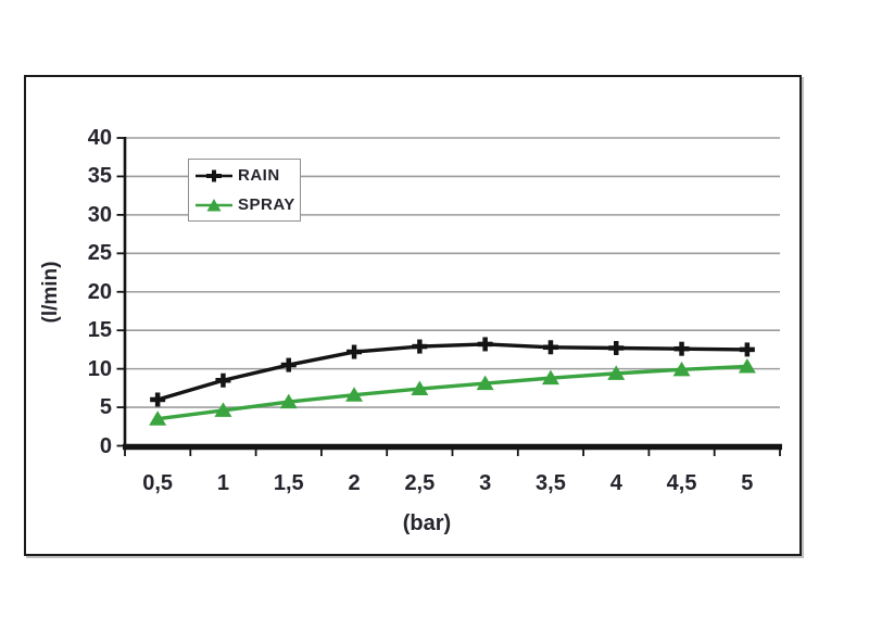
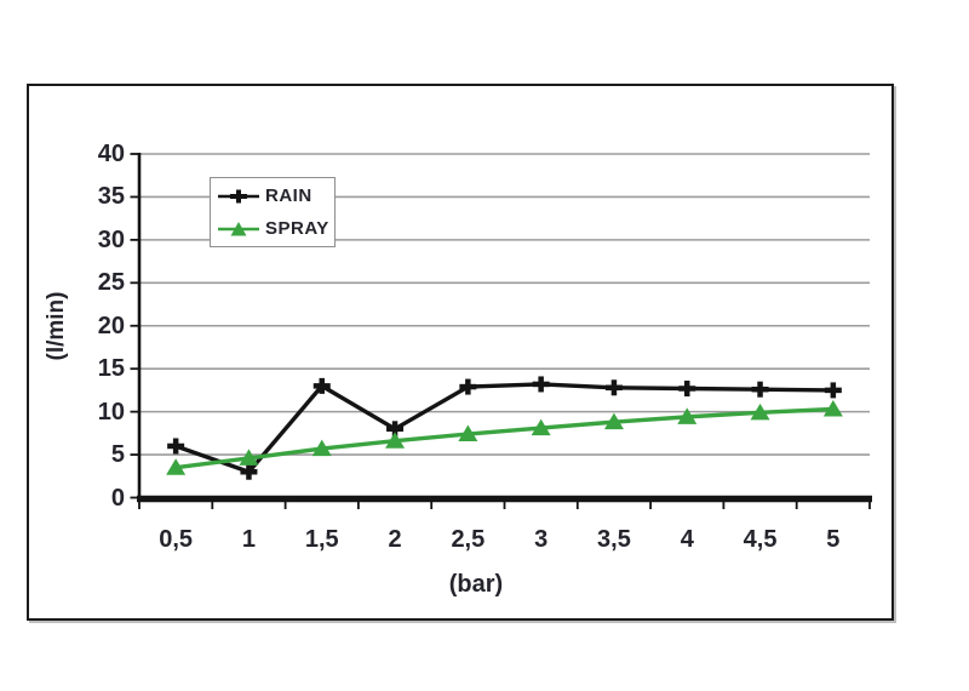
RAIN/1: 8 -> 3
RAIN/1,5: 10 -> 13
RAIN/2: 12 -> 8
